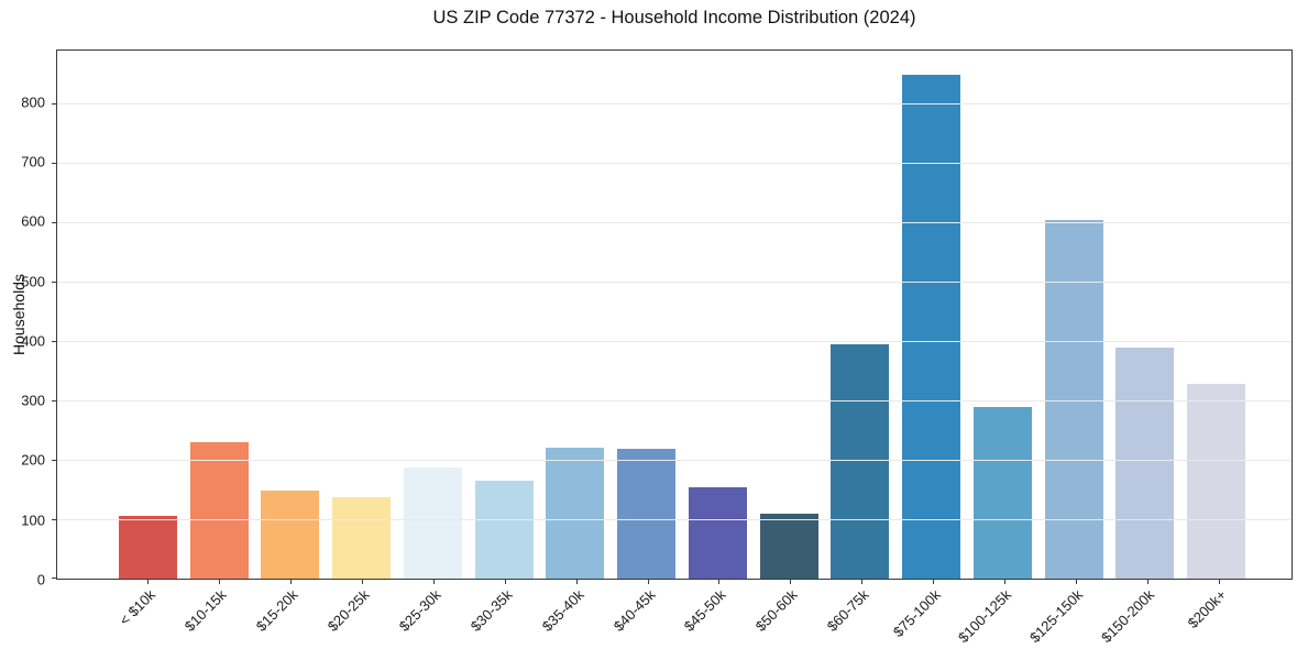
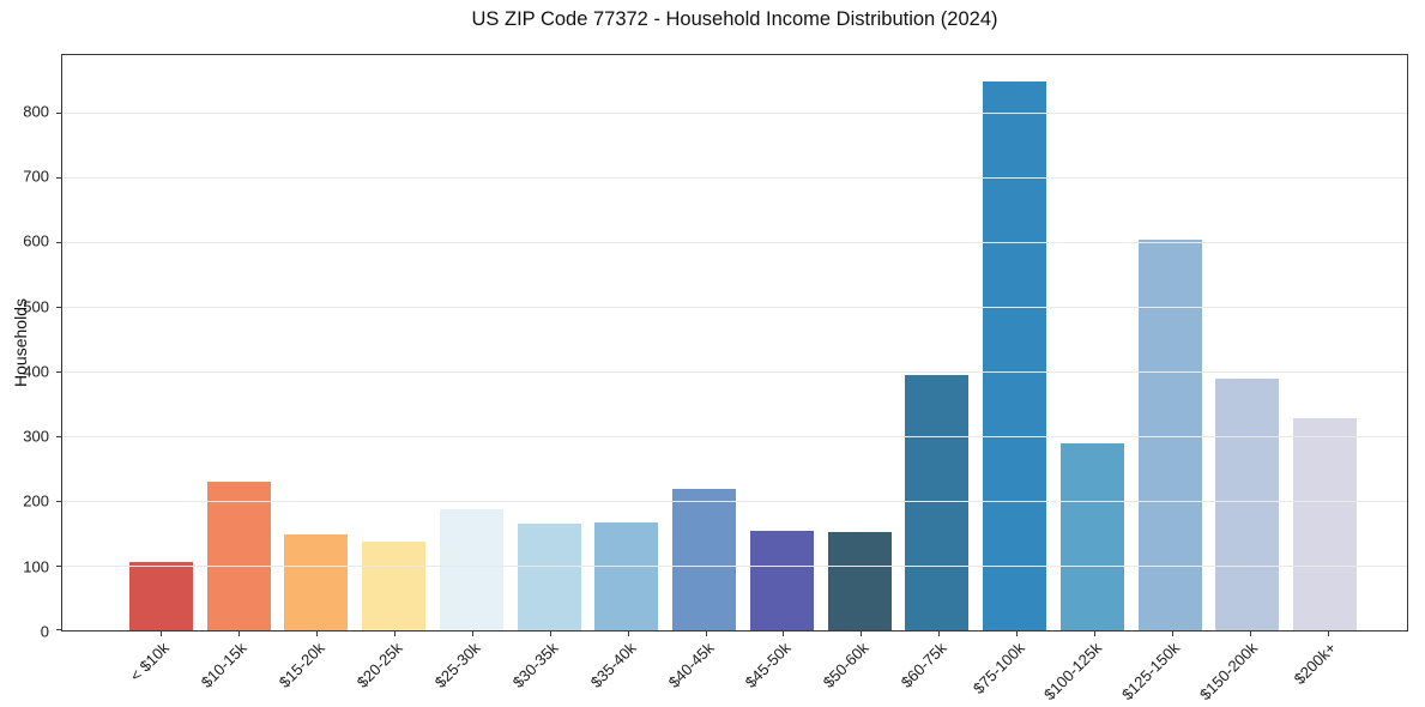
$35-40k: 220 -> 170
$50-60k: 110 -> 150
